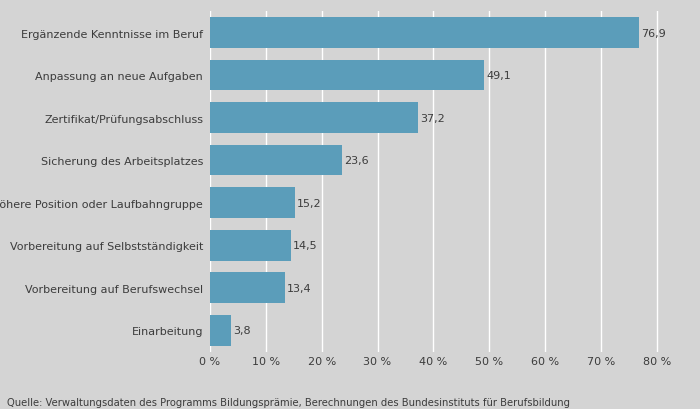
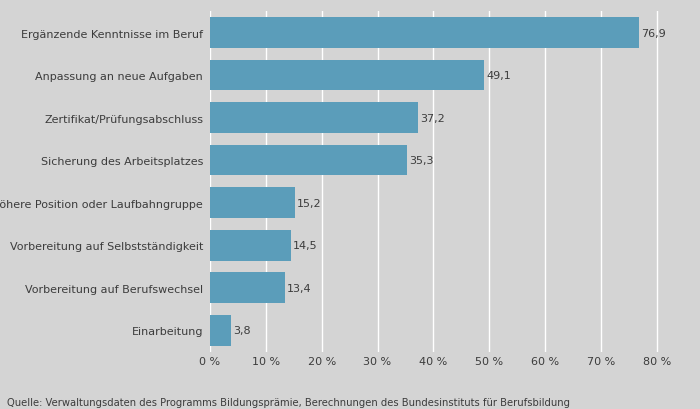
Sicherung des Arbeitsplatzes: 23,6 -> 35,3
